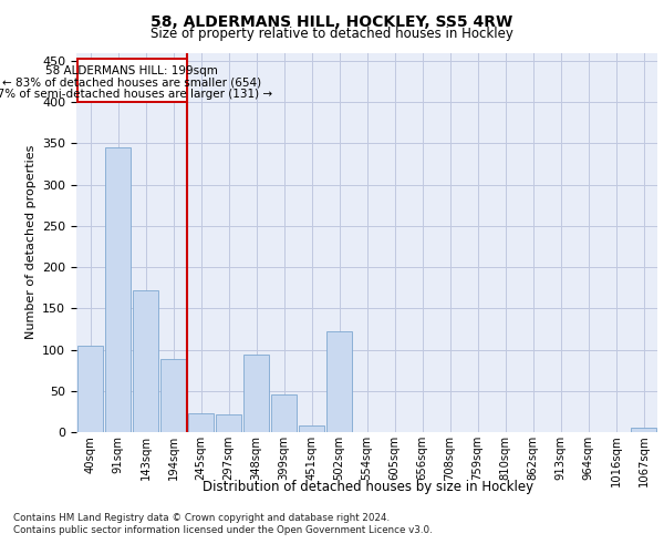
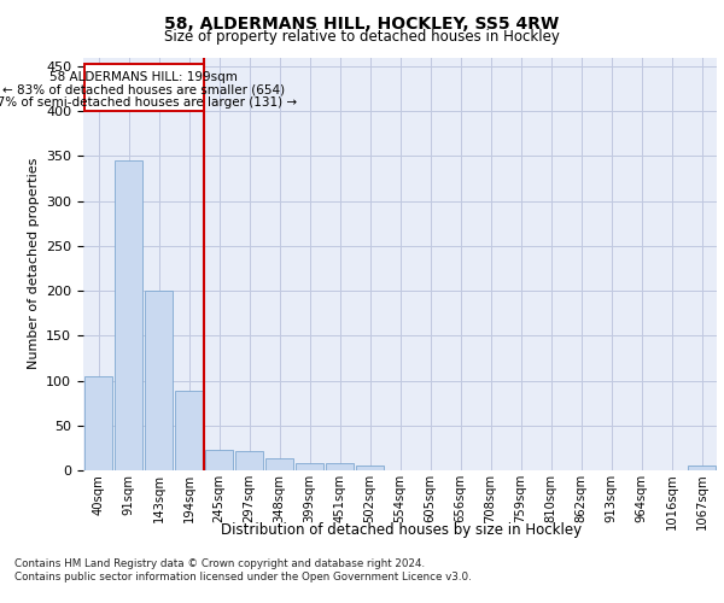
143sqm: 172 -> 200
348sqm: 94 -> 13
399sqm: 46 -> 8
502sqm: 122 -> 5
